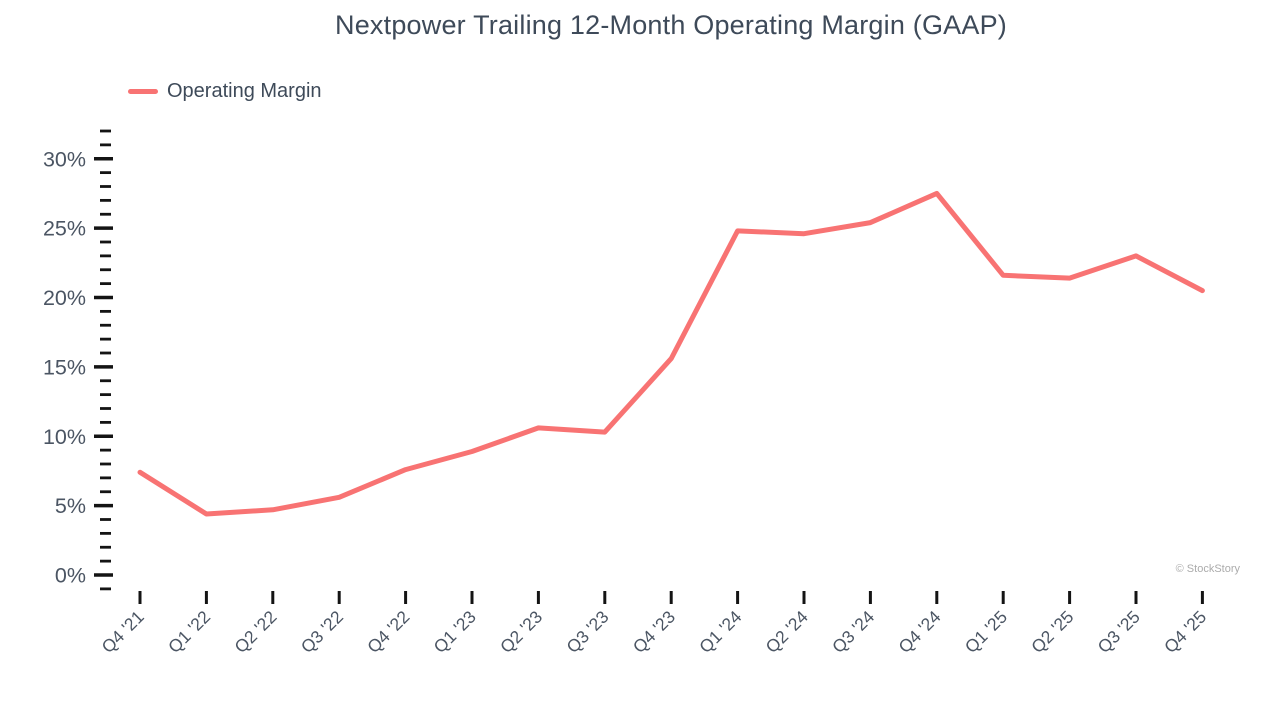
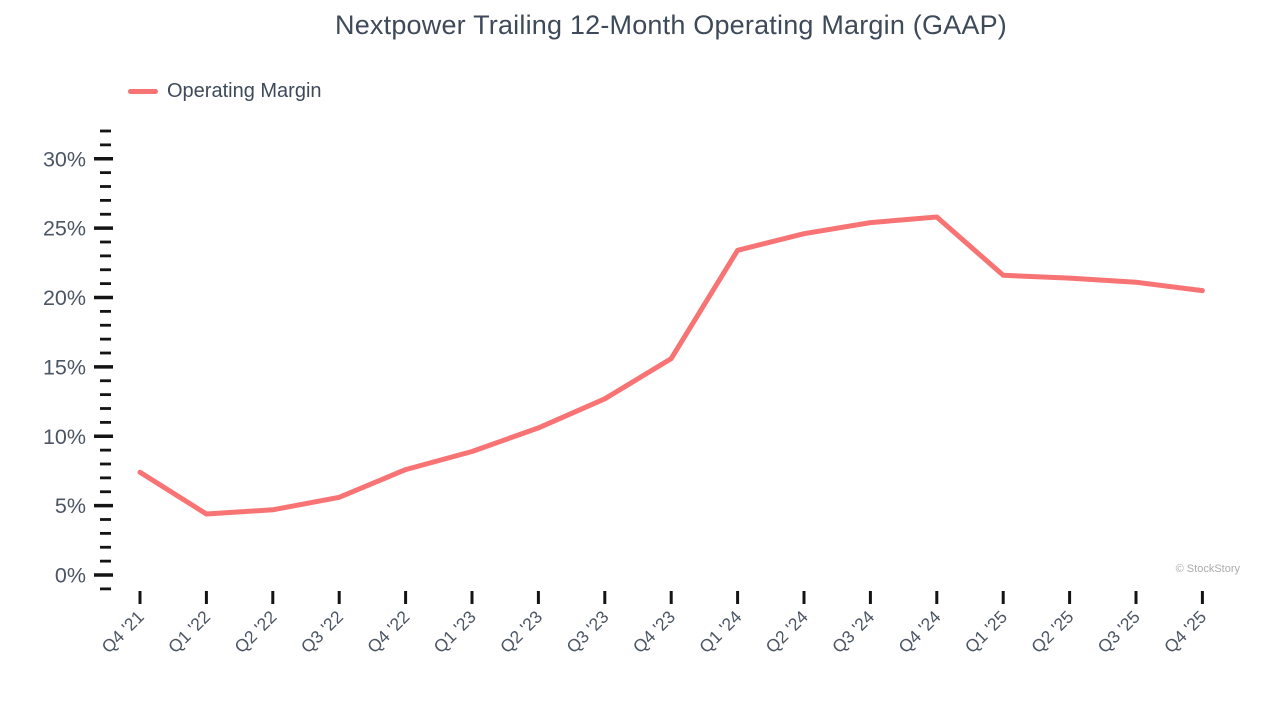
Q3 '23: 10.3% -> 12.7%
Q1 '24: 24.8% -> 23.4%
Q4 '24: 27.5% -> 25.8%
Q3 '25: 23.0% -> 21.1%
